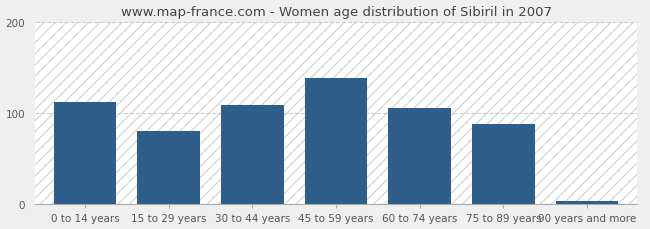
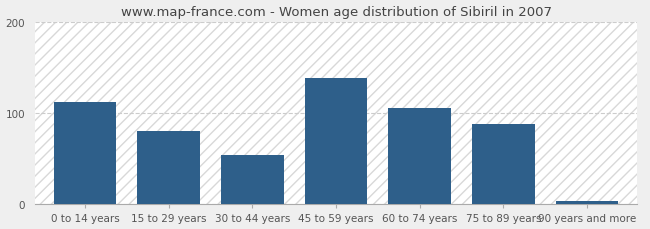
30 to 44 years: 109 -> 54
